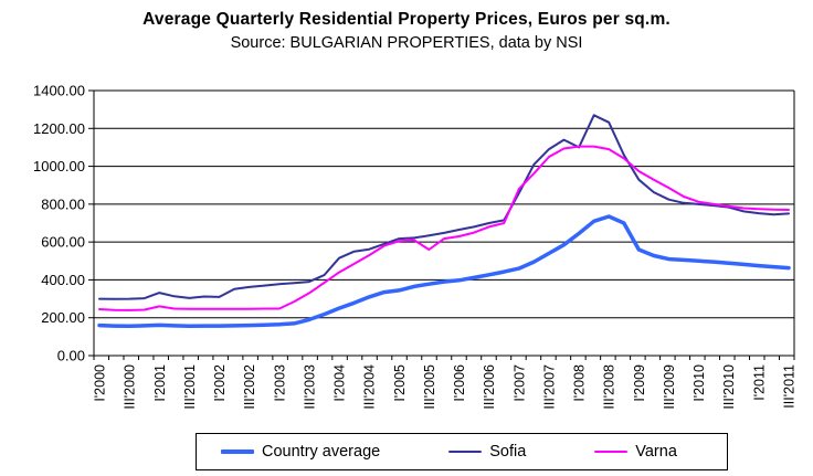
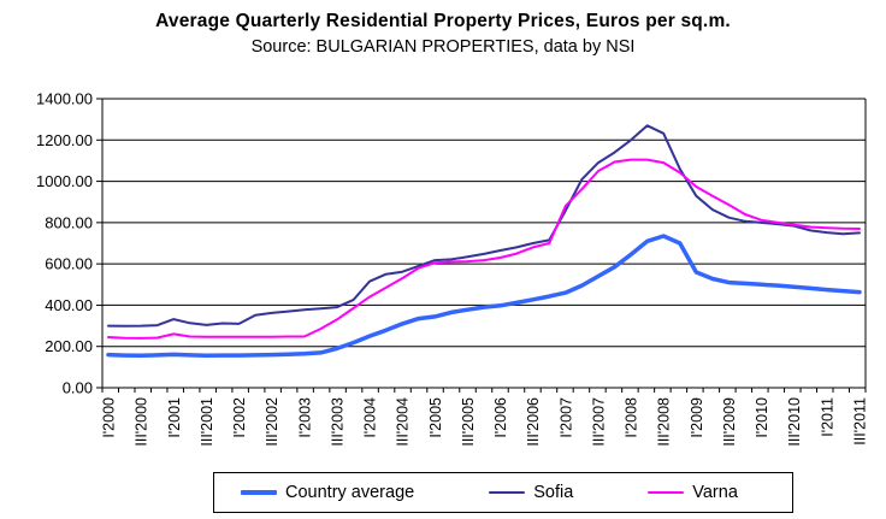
Varna/III'2005: 560 -> 610
Sofia/I'2008: 1100 -> 1200
